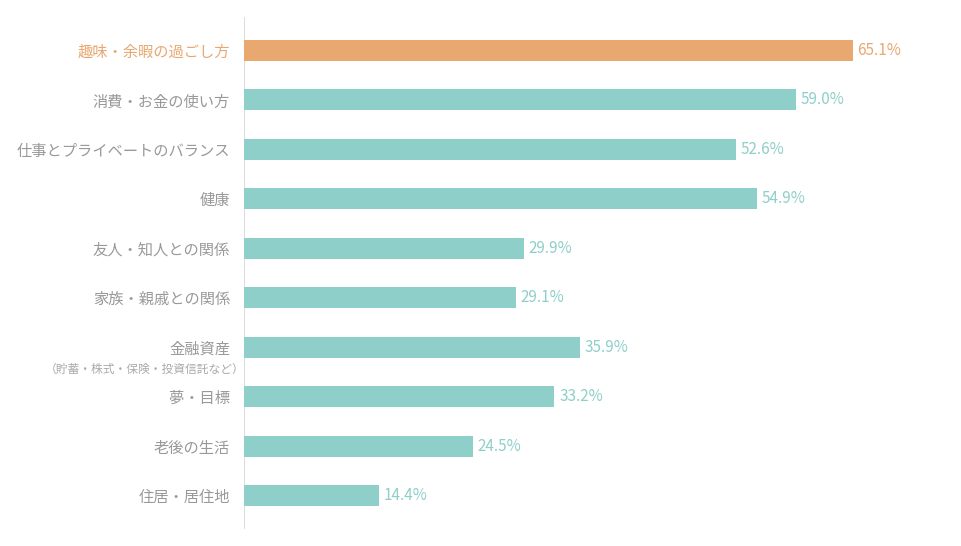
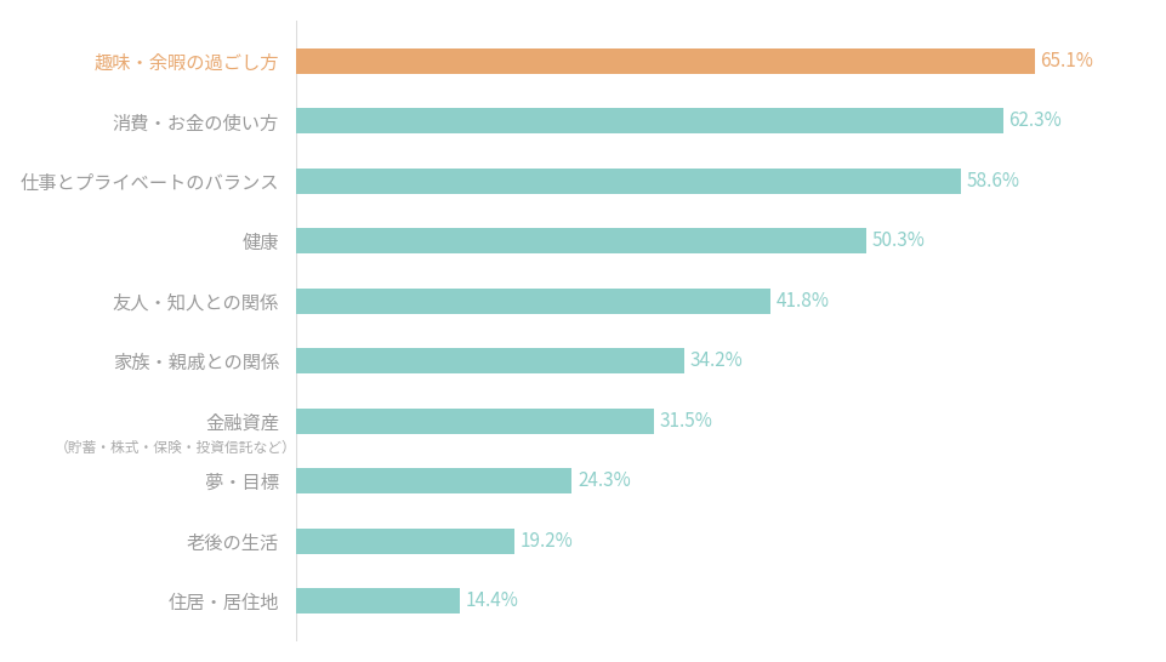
消費・お金の使い方: 59.0% -> 62.3%
仕事とプライベートのバランス: 52.6% -> 58.6%
健康: 54.9% -> 50.3%
友人・知人との関係: 29.9% -> 41.8%
家族・親戚との関係: 29.1% -> 34.2%
金融資産: 35.9% -> 31.5%
夢・目標: 33.2% -> 24.3%
老後の生活: 24.5% -> 19.2%
